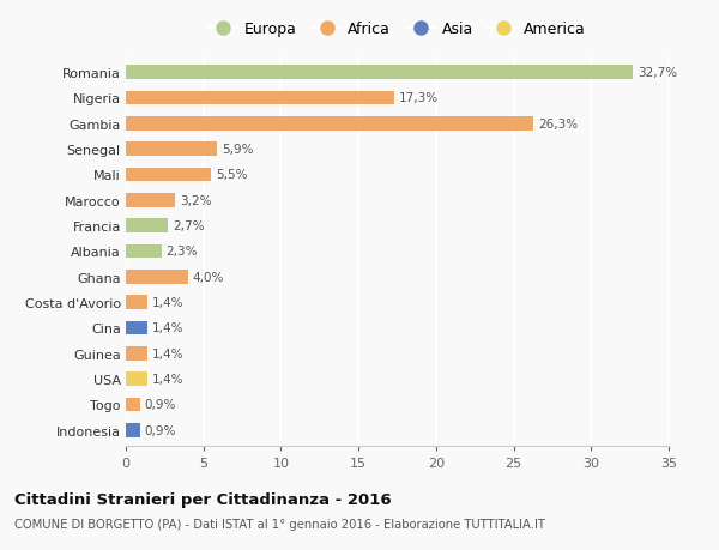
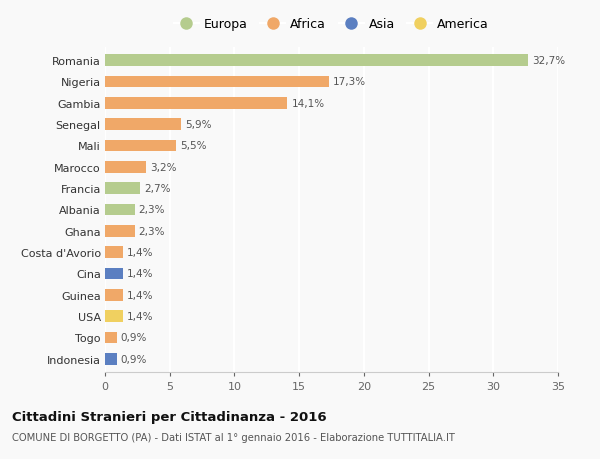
Gambia: 26,3% -> 14,1%
Ghana: 4,0% -> 2,3%
